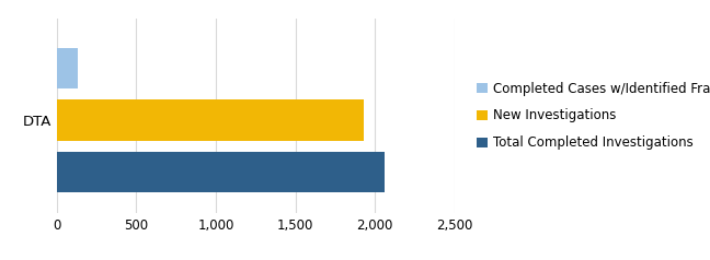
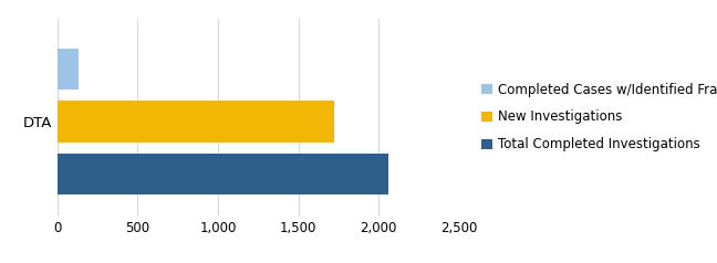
DTA: 1,930 -> 1,720
